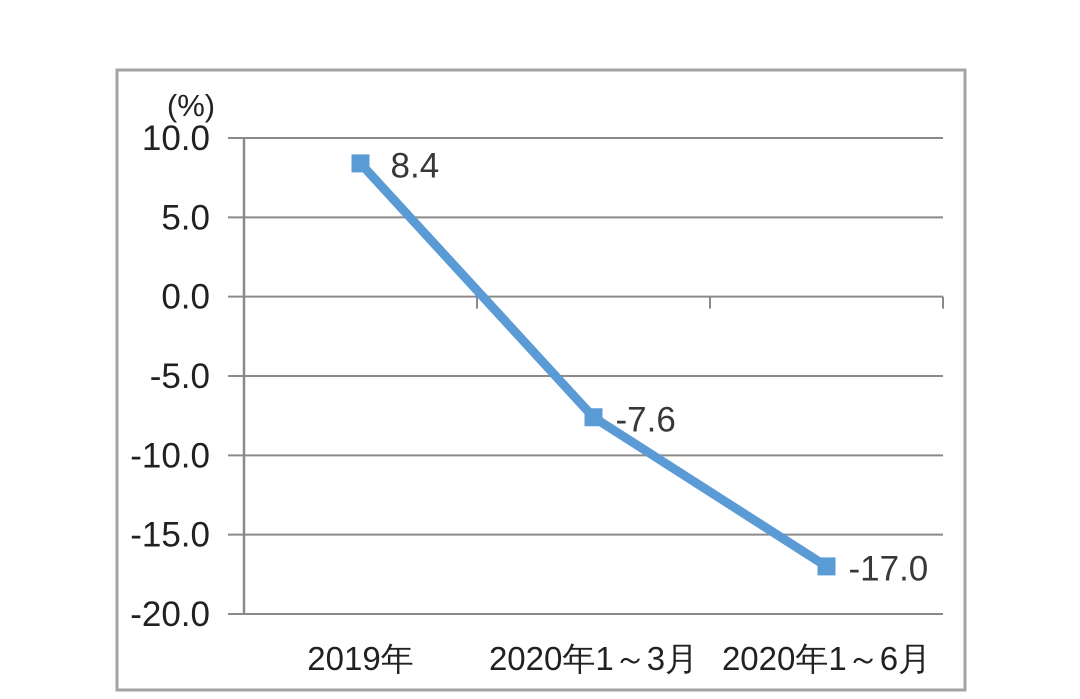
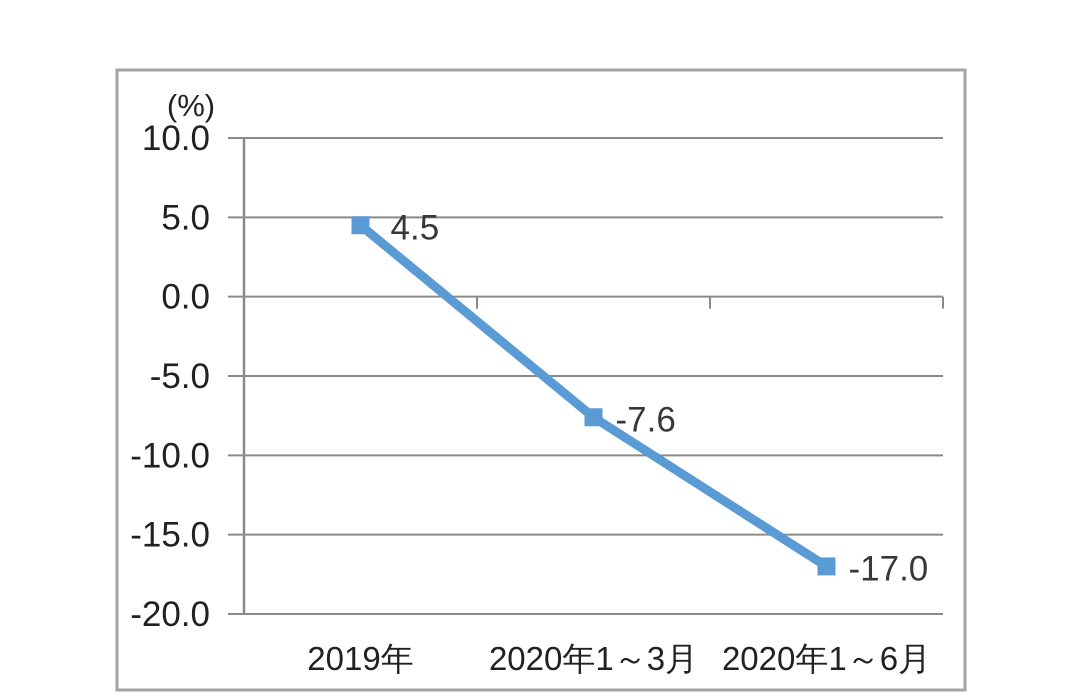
2019年: 8.4 -> 4.5
